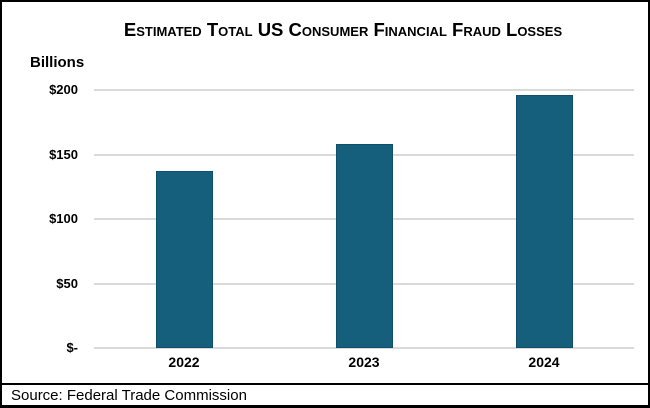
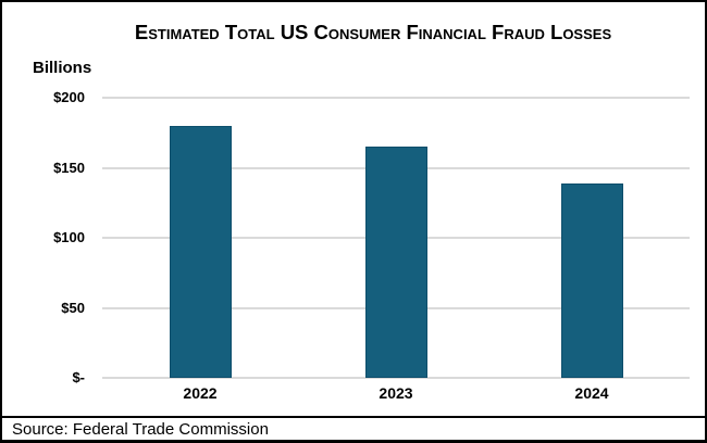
2022: $137 -> $180
2023: $158 -> $165
2024: $196 -> $139
